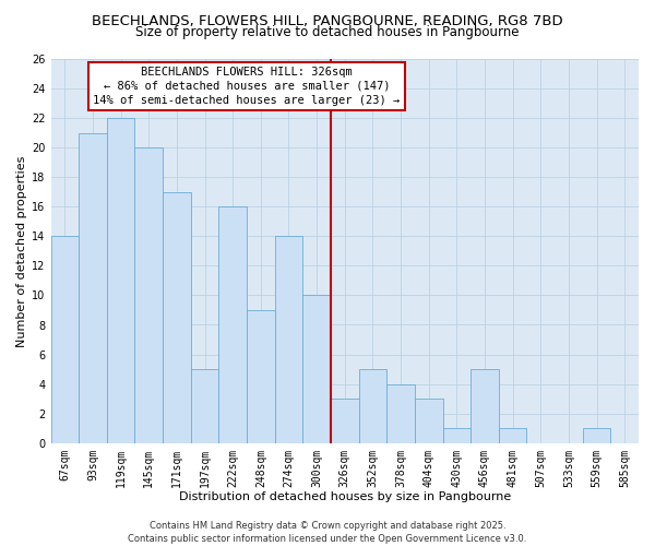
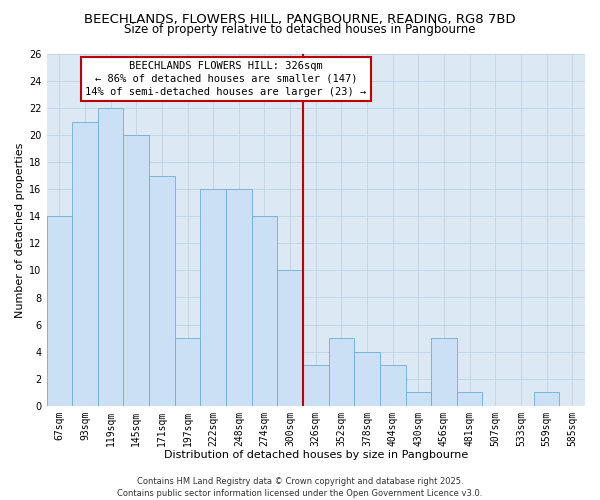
248sqm: 9 -> 16
